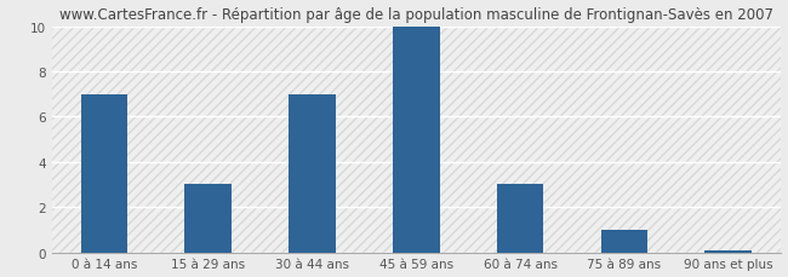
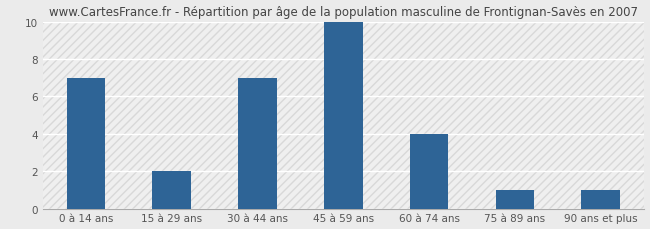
15 à 29 ans: 3.0 -> 2.0
60 à 74 ans: 3.0 -> 4.0
90 ans et plus: 0.1 -> 1.0
